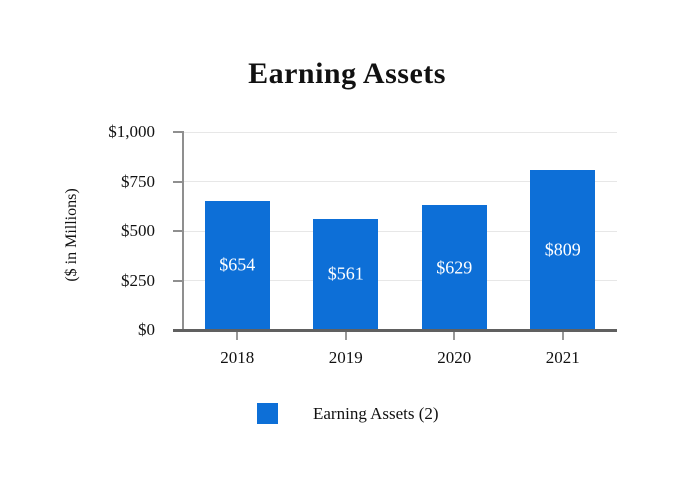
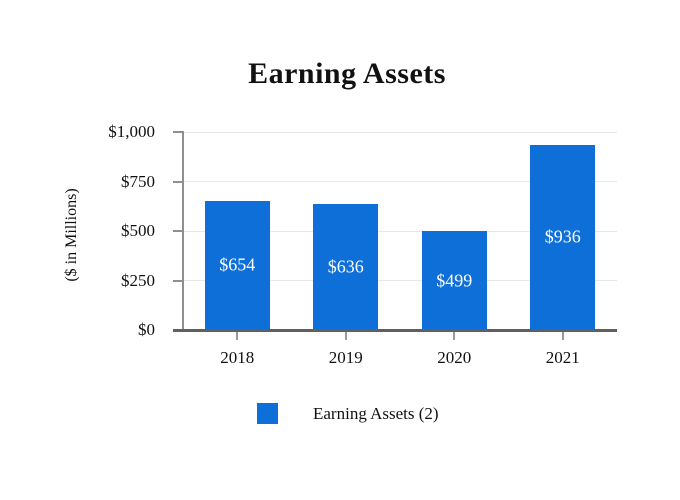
2019: $561 -> $636
2020: $629 -> $499
2021: $809 -> $936
